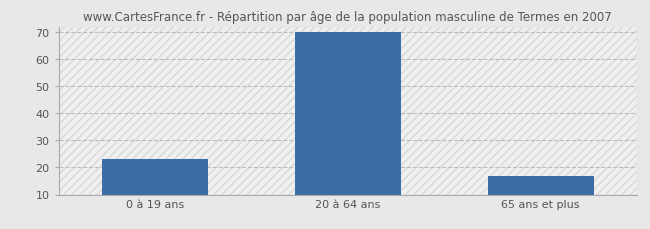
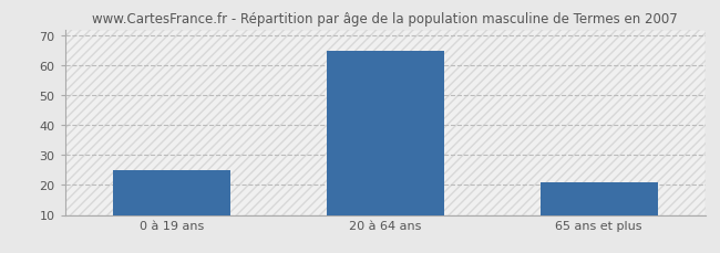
0 à 19 ans: 23 -> 25
20 à 64 ans: 70 -> 65
65 ans et plus: 17 -> 21
